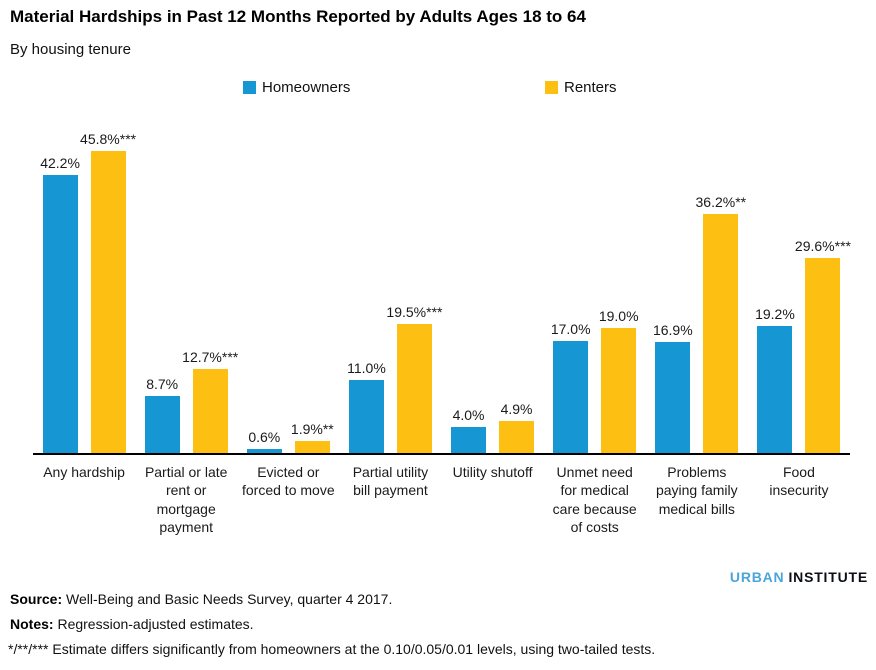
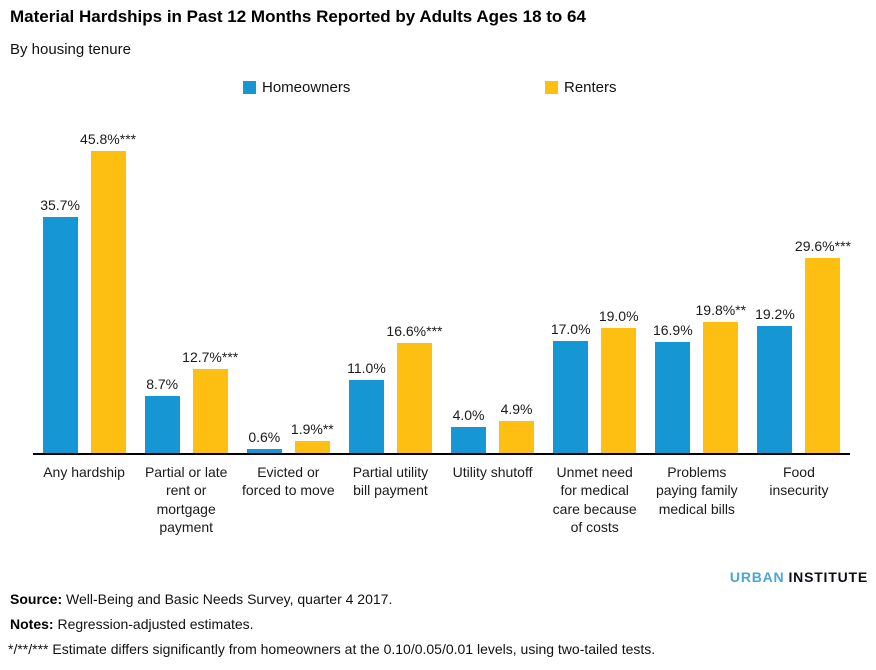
Homeowners/Any hardship: 42.2% -> 35.7%
Renters/Partial utility bill payment: 19.5 -> 16.6
Renters/Problems paying family medical bills: 36.2 -> 19.8
